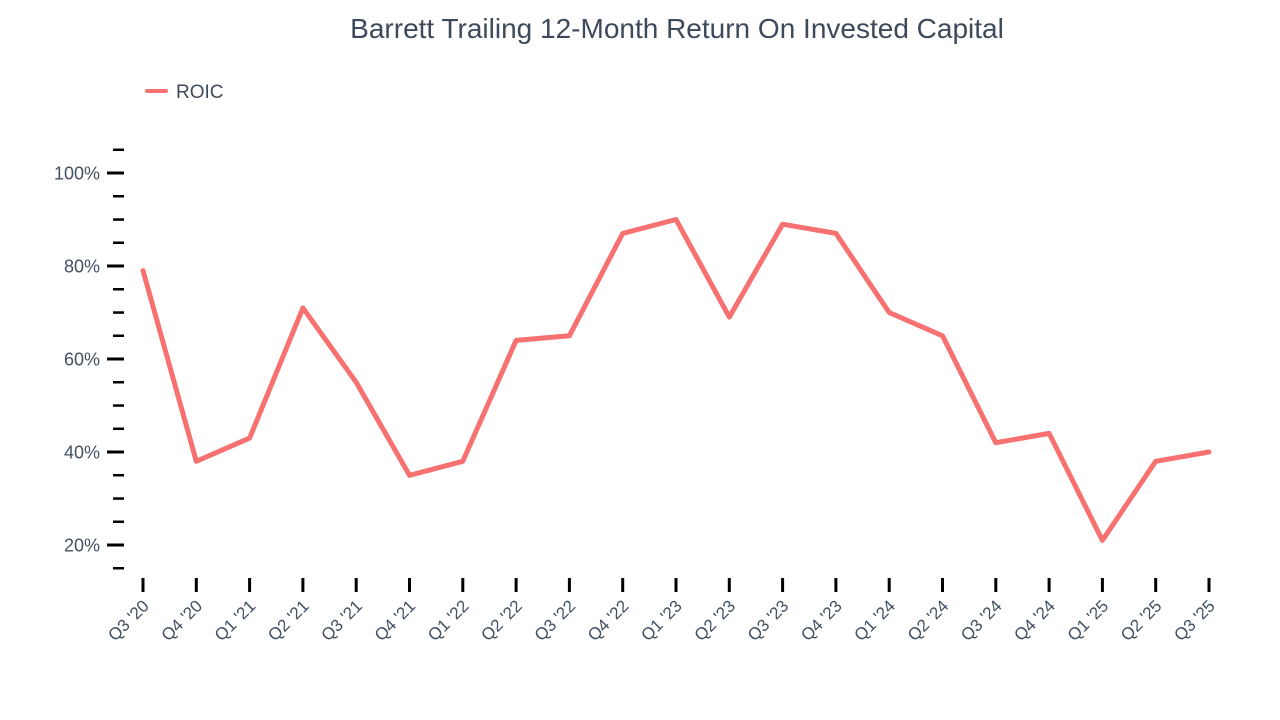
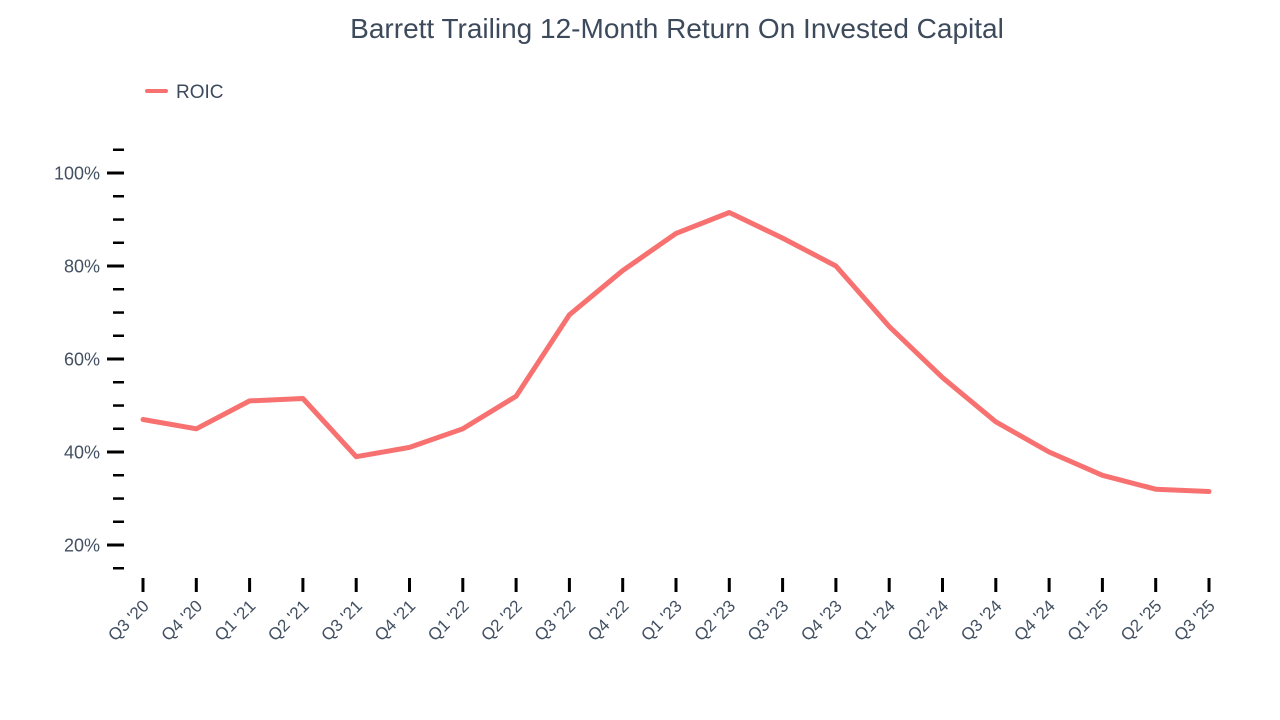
Q3 '20: 79% -> 47%
Q4 '20: 38% -> 45%
Q1 '21: 43% -> 51%
Q2 '21: 71% -> 52%
Q3 '21: 55% -> 39%
Q4 '21: 35% -> 41%
Q1 '22: 38% -> 45%
Q2 '22: 64% -> 52%
Q3 '22: 65% -> 70%
Q4 '22: 87% -> 79%
Q1 '23: 90% -> 87%
Q2 '23: 69% -> 92%
Q3 '23: 89% -> 86%
Q4 '23: 87% -> 80%
Q1 '24: 70% -> 67%
Q2 '24: 65% -> 56%
Q3 '24: 42% -> 46%
Q4 '24: 44% -> 40%
Q1 '25: 21% -> 35%
Q2 '25: 38% -> 32%
Q3 '25: 40% -> 32%
